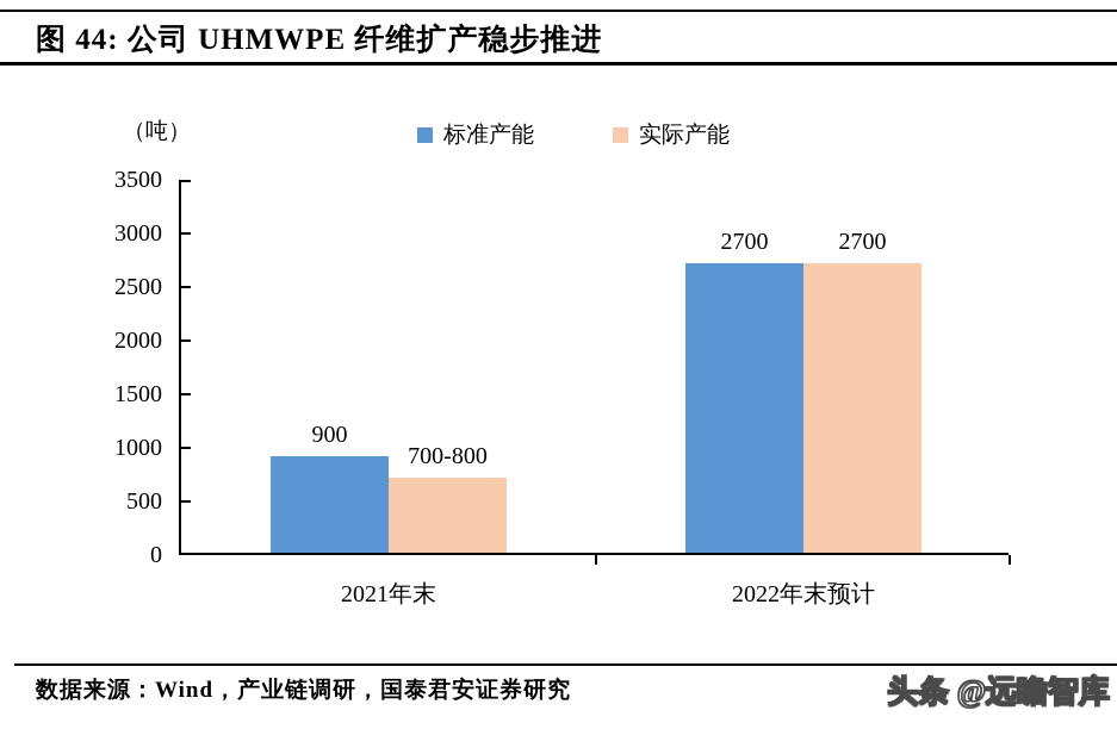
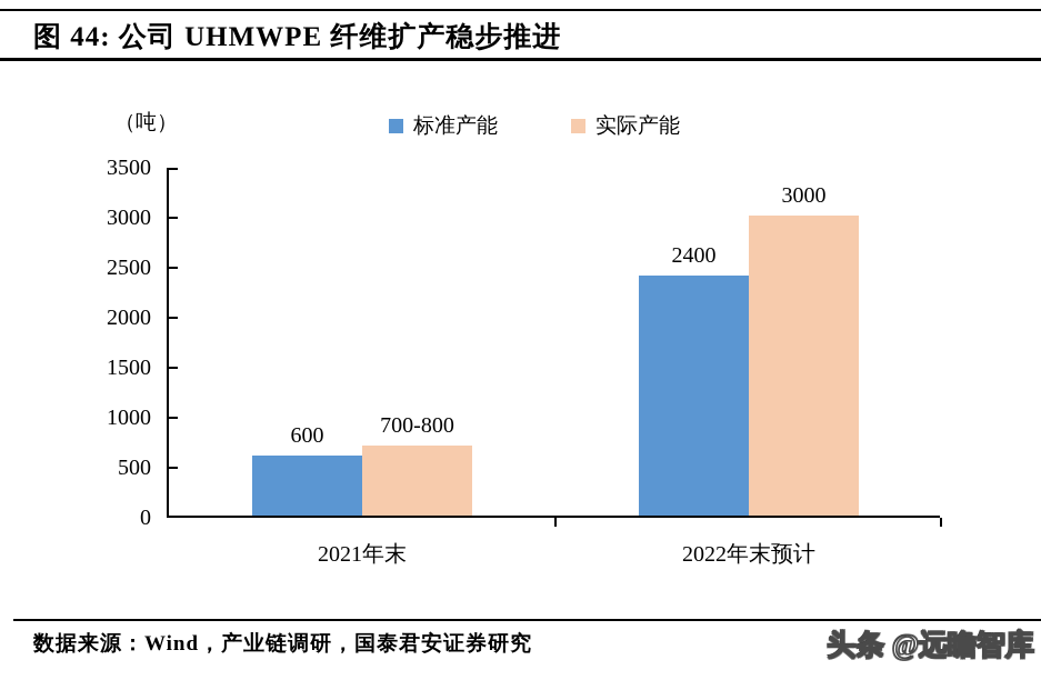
标准产能/2021年末: 900 -> 600
标准产能/2022年末预计: 2700 -> 2400
实际产能/2022年末预计: 2700 -> 3000
